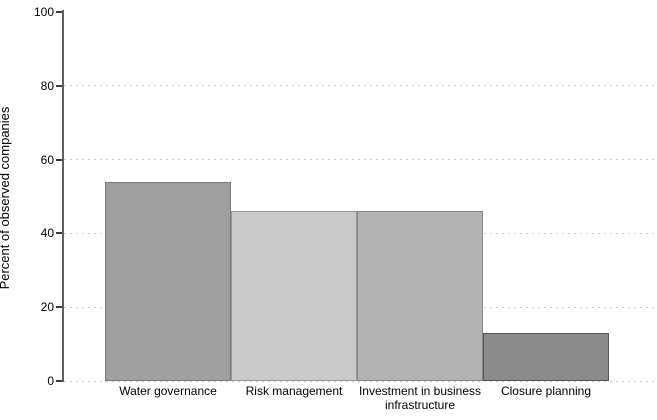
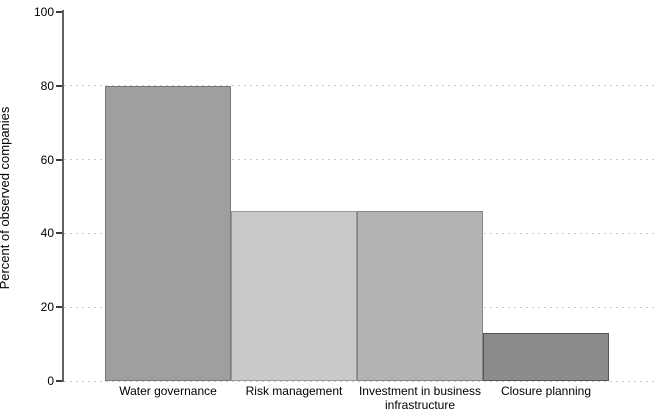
Water governance: 54 -> 80
